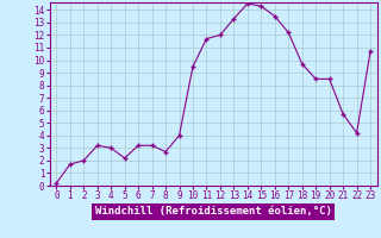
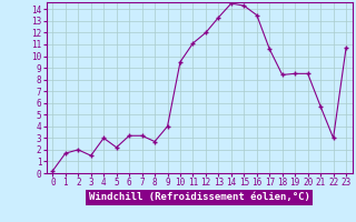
3: 3.2 -> 1.5
11: 11.7 -> 11.1
17: 12.2 -> 10.6
18: 9.7 -> 8.4
22: 4.2 -> 3.0
